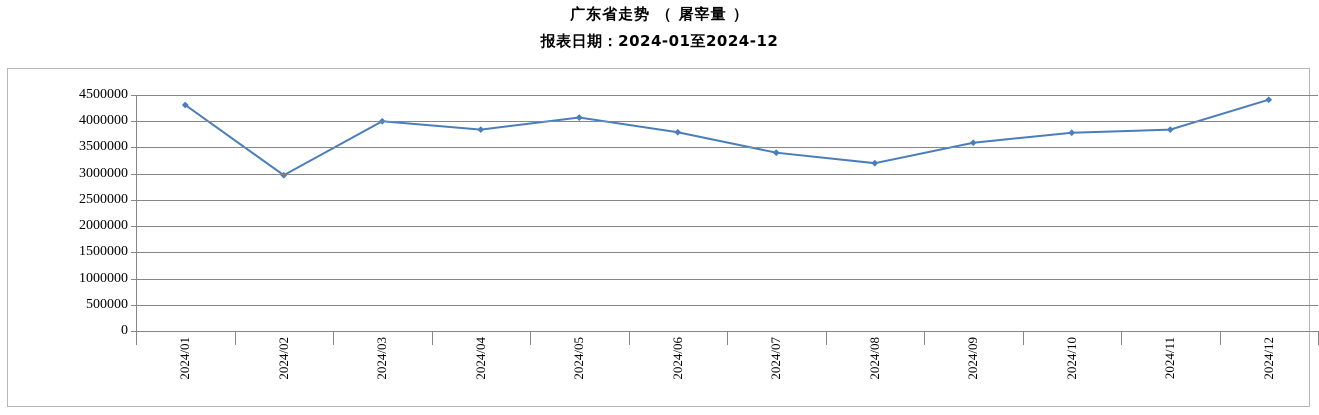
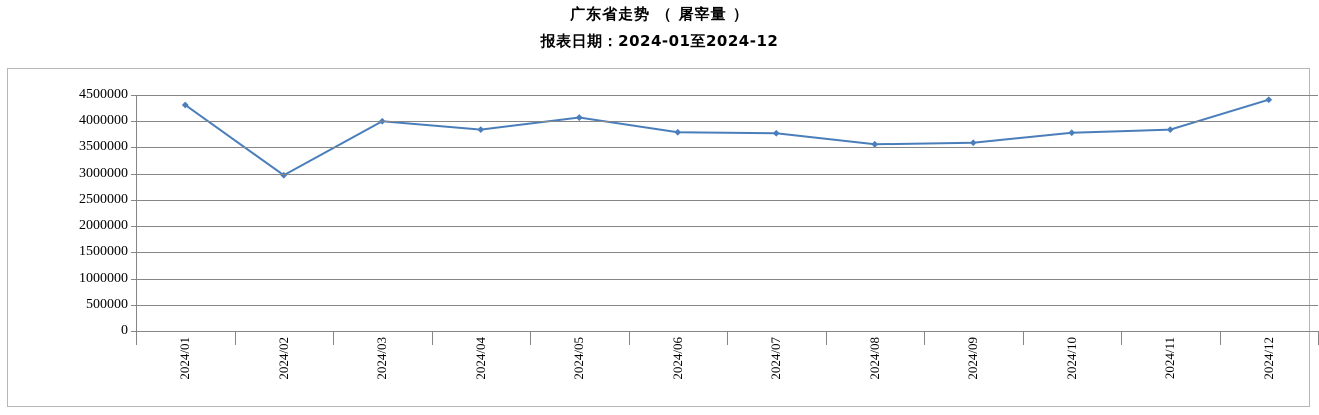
2024/07: 3400000 -> 3800000
2024/08: 3200000 -> 3600000
